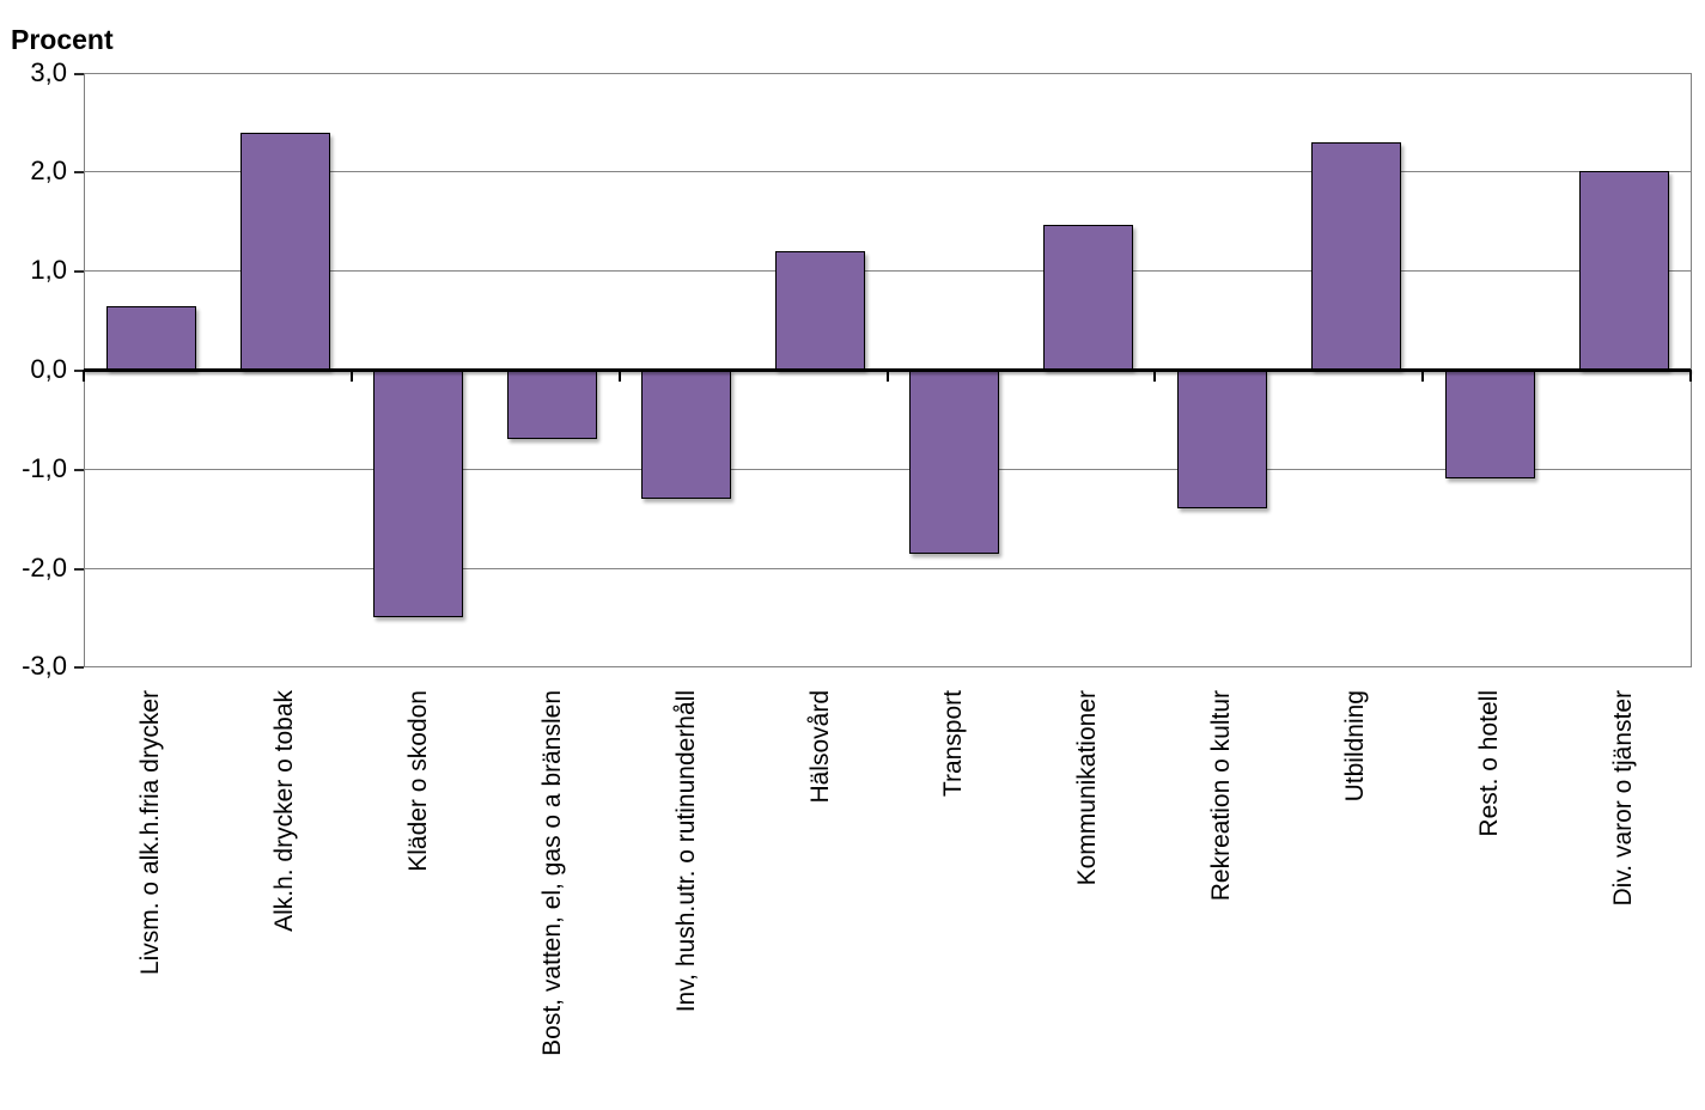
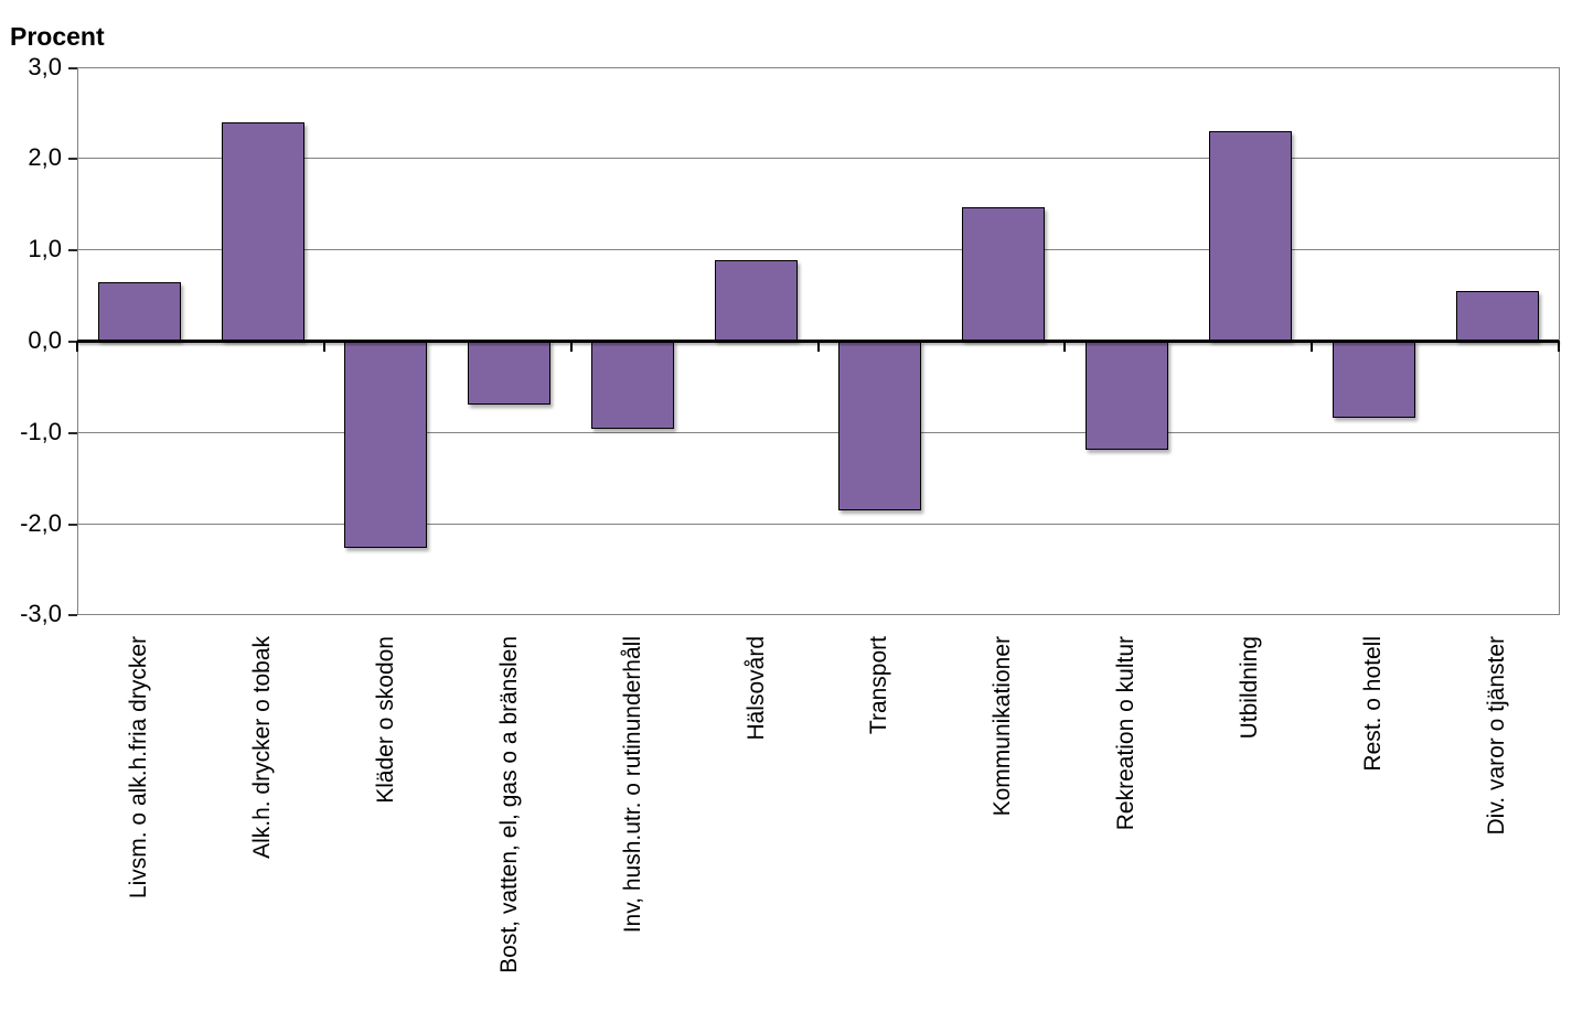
Kläder o skodon: -2,5 -> -2,3
Inv, hush.utr. o rutinunderhåll: -1,3 -> -1,0
Hälsovård: 1,2 -> 0,9
Rekreation o kultur: -1,4 -> -1,2
Rest. o hotell: -1,1 -> -0,8
Div. varor o tjänster: 2,0 -> 0,5
